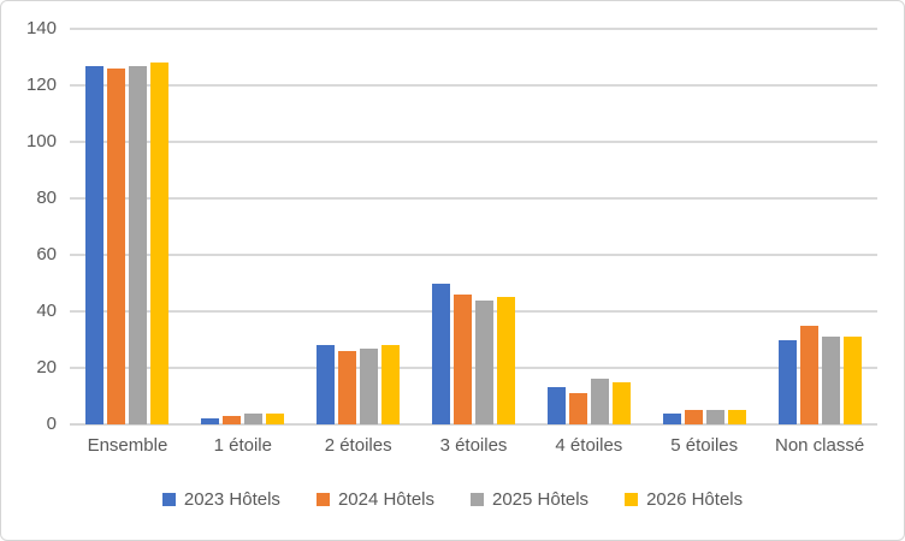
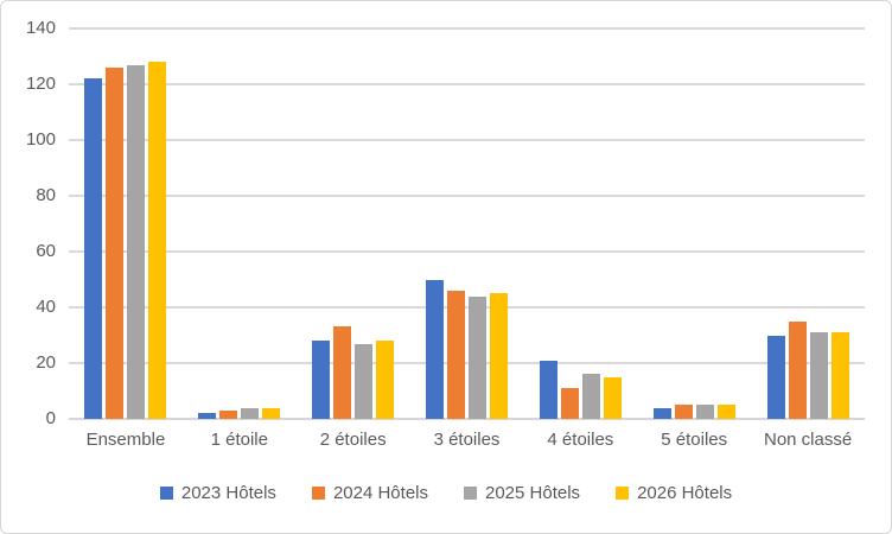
2023 Hôtels/Ensemble: 127 -> 122
2024 Hôtels/2 étoiles: 26 -> 33
2023 Hôtels/4 étoiles: 13 -> 21
